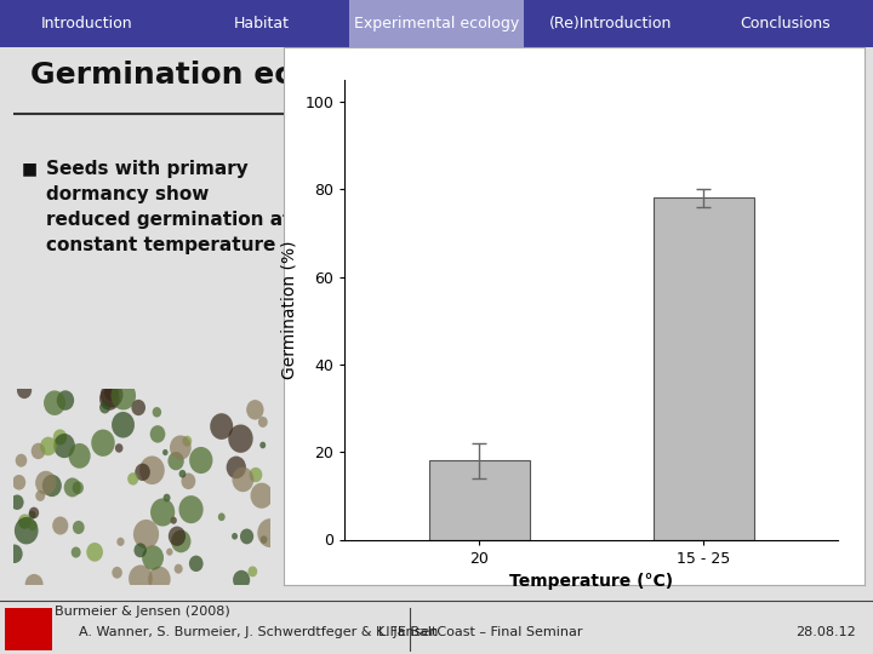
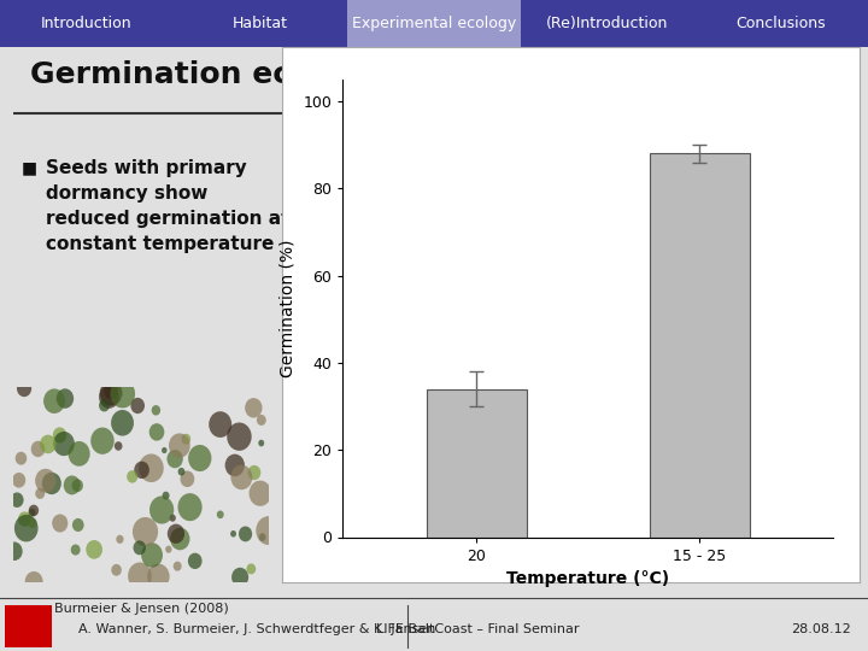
20: 18 -> 34
15 - 25: 78 -> 88
